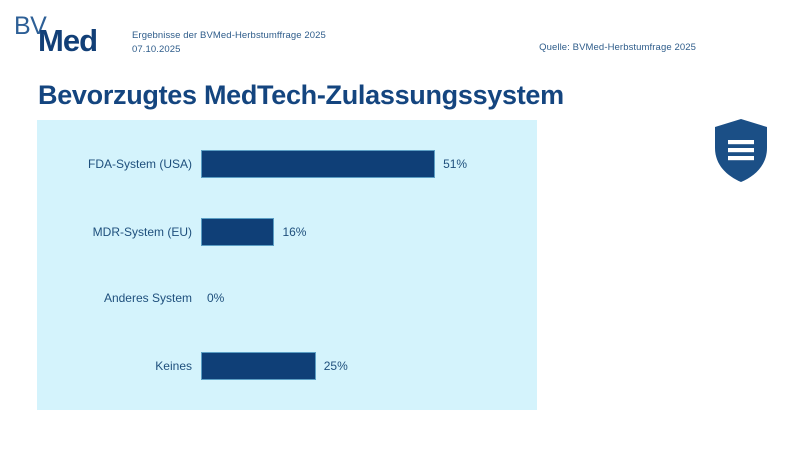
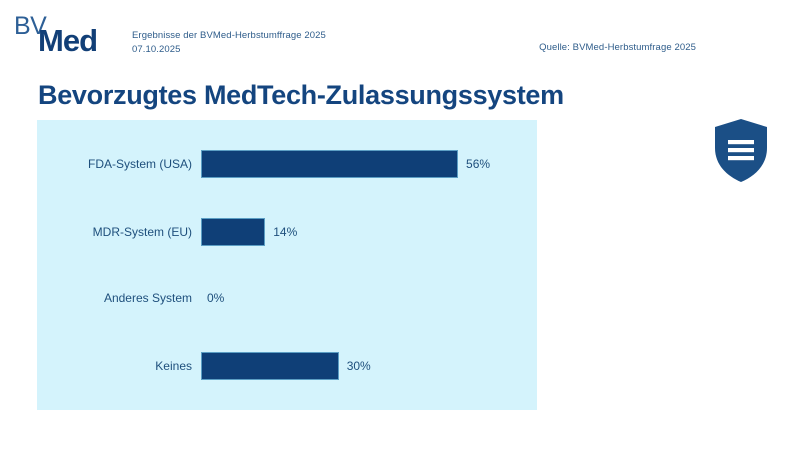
FDA-System (USA): 51% -> 56%
MDR-System (EU): 16% -> 14%
Keines: 25% -> 30%
